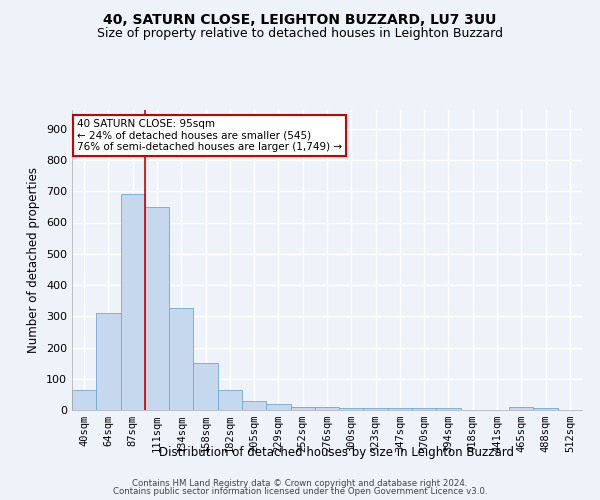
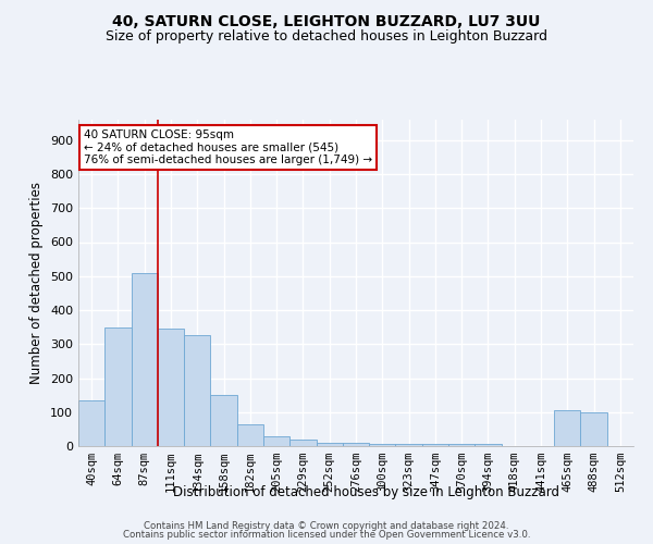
40sqm: 65 -> 135
64sqm: 310 -> 350
87sqm: 690 -> 510
111sqm: 650 -> 345
465sqm: 10 -> 105
488sqm: 5 -> 100
